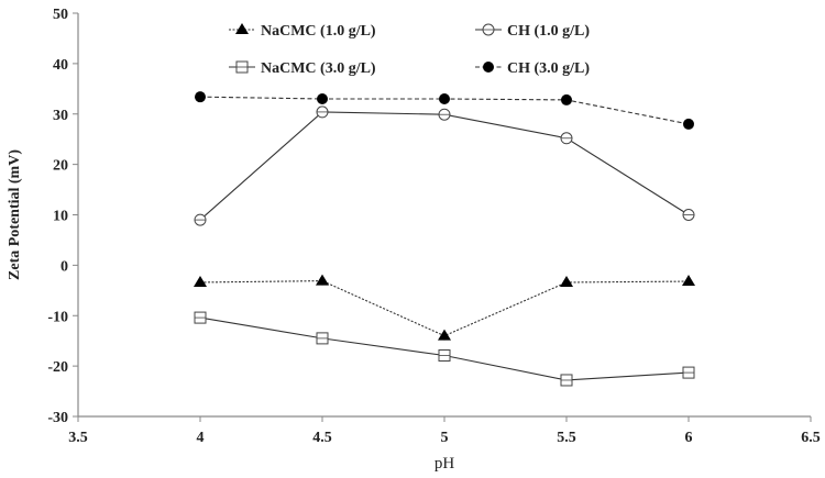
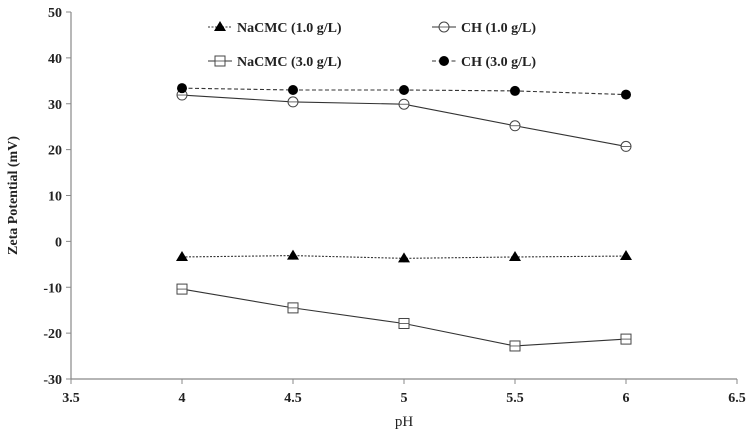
CH (1.0 g/L)/4: 9 -> 32
NaCMC (1.0 g/L)/5: -14 -> -4
CH (1.0 g/L)/6: 10 -> 21
CH (3.0 g/L)/6: 28 -> 32
